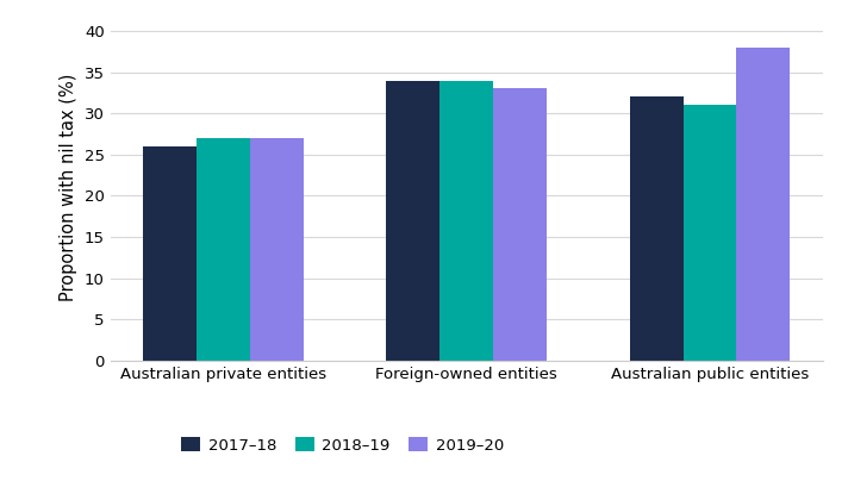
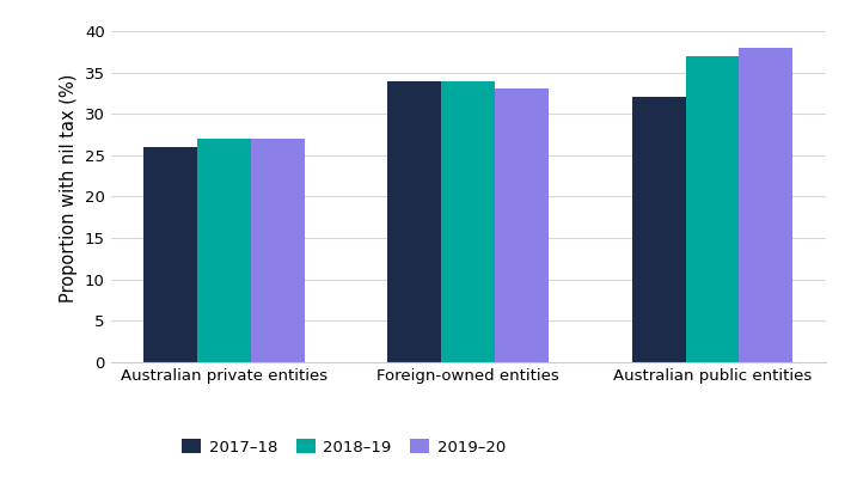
2018–19/Australian public entities: 31 -> 37
